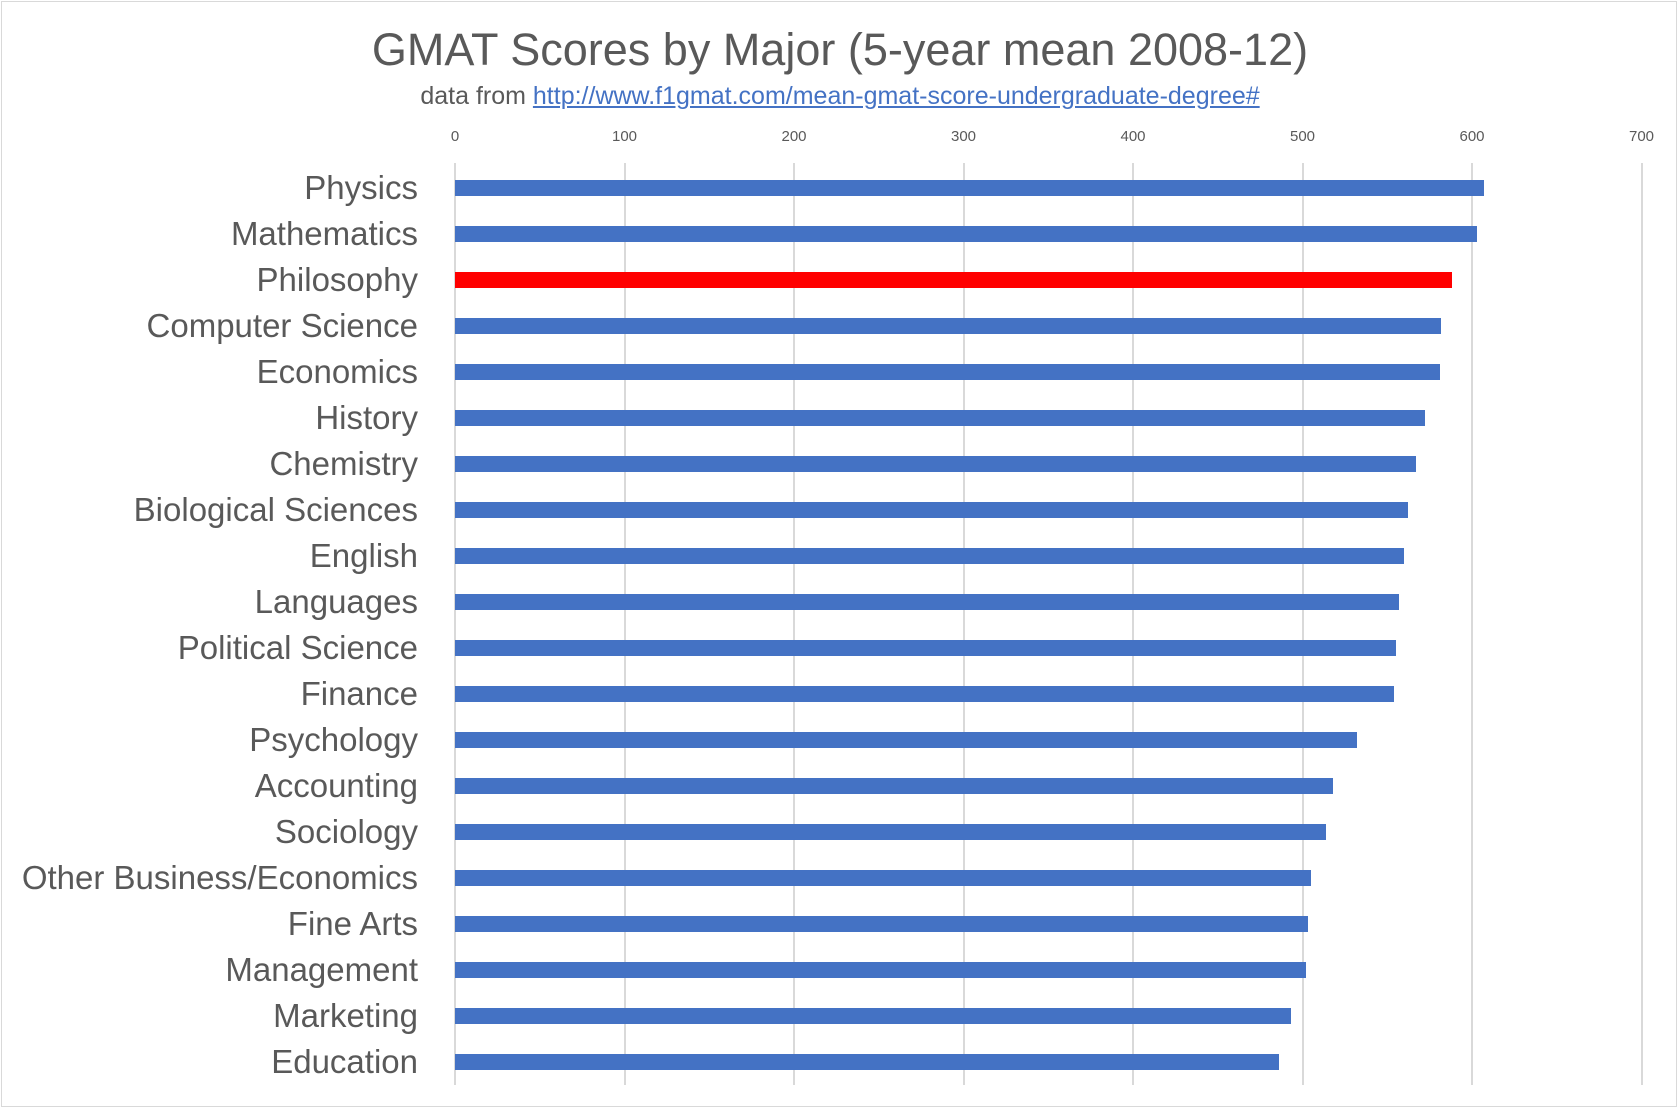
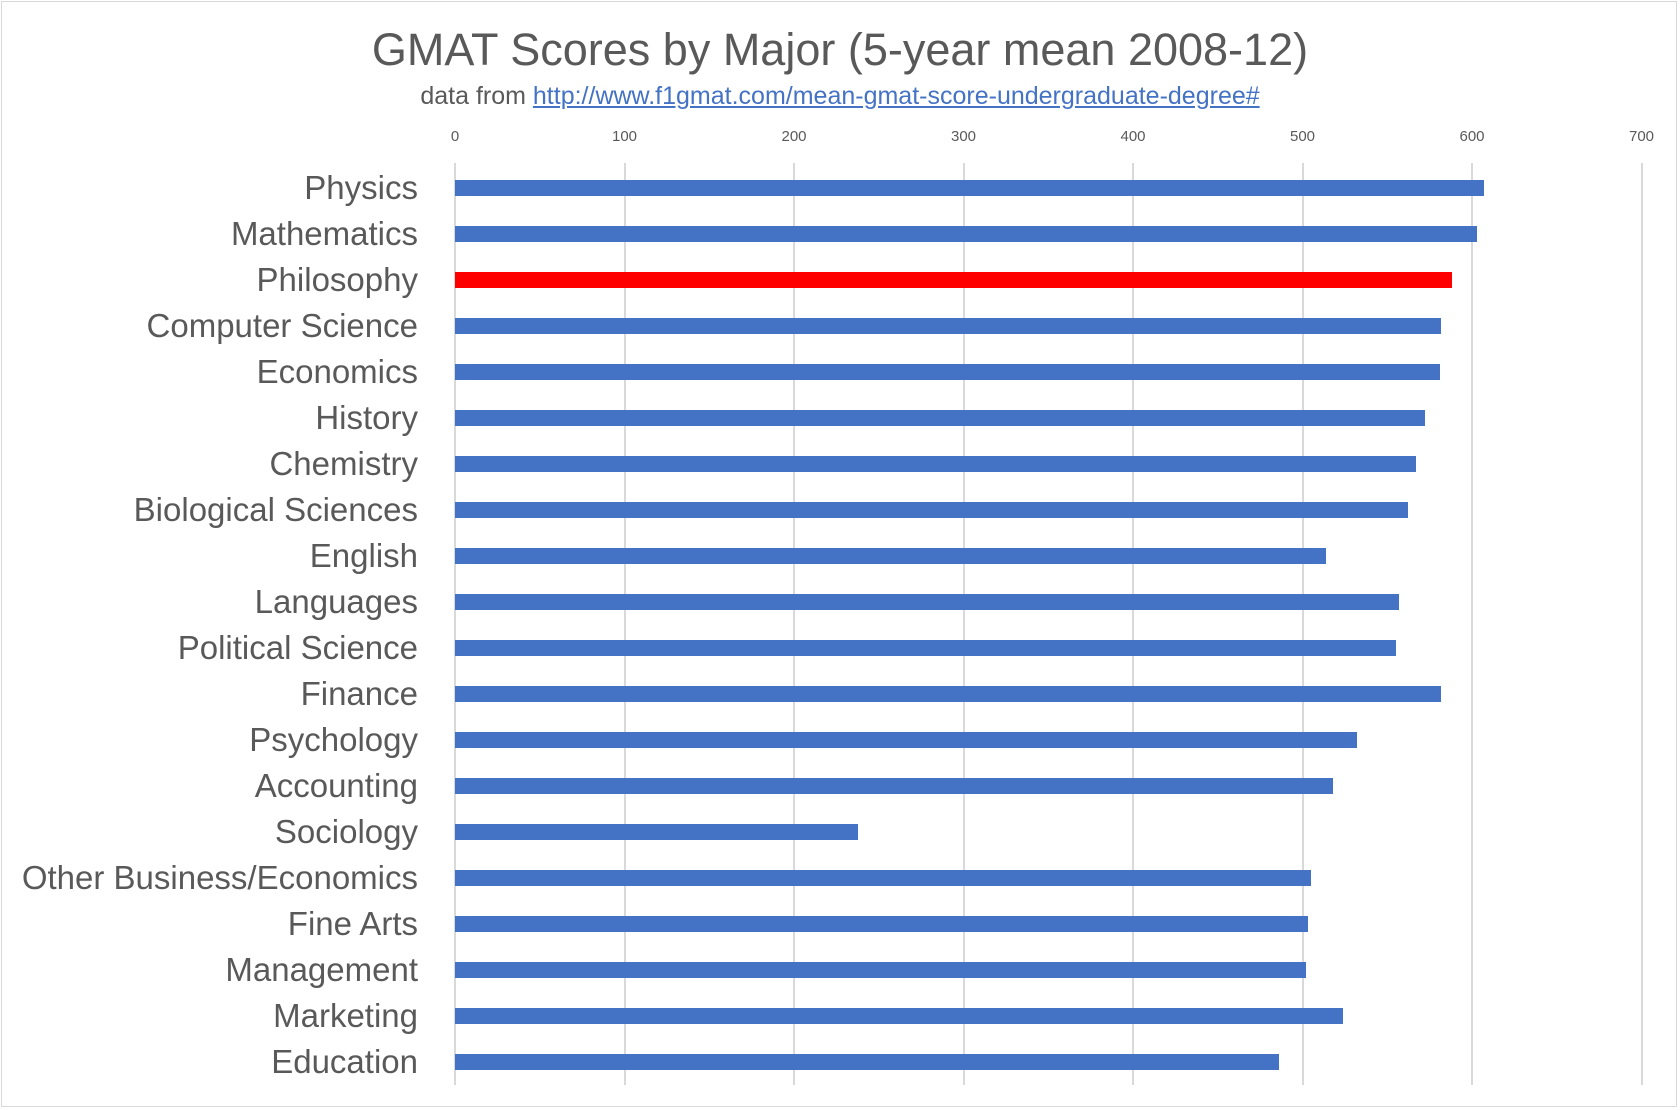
English: 560 -> 514
Finance: 554 -> 582
Sociology: 514 -> 238
Marketing: 493 -> 524
